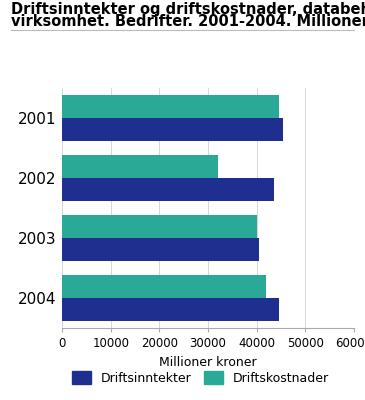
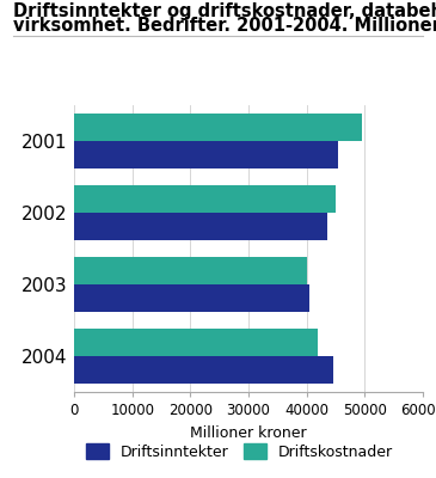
Driftskostnader/2001: 44500 -> 49500
Driftskostnader/2002: 32000 -> 45000
